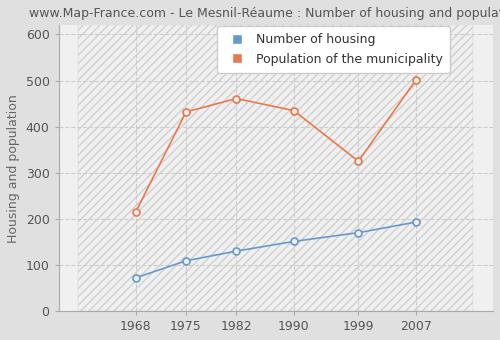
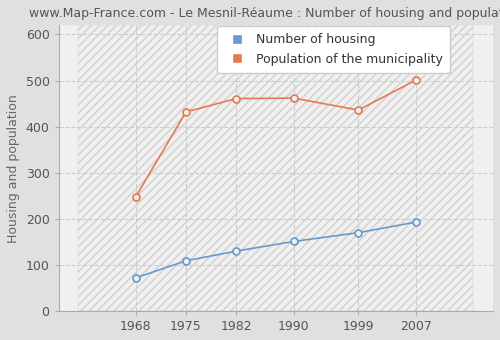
Population of the municipality/1968: 215 -> 248
Population of the municipality/1990: 435 -> 462
Population of the municipality/1999: 325 -> 436
